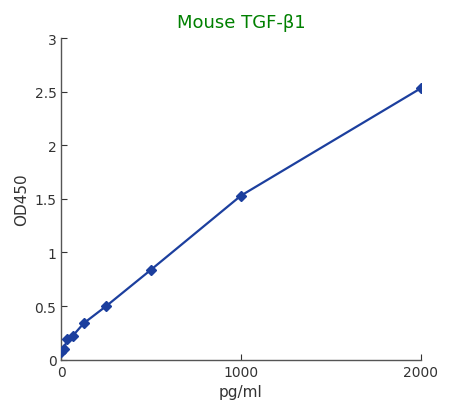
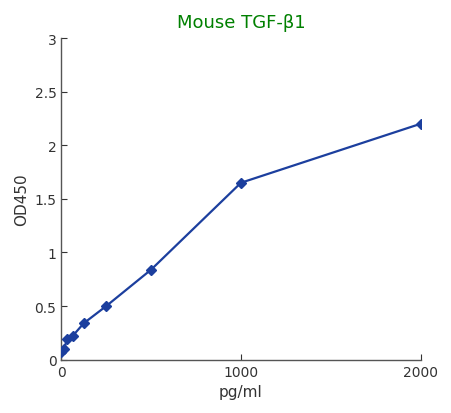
1000: 1.53 -> 1.65
2000: 2.53 -> 2.20
